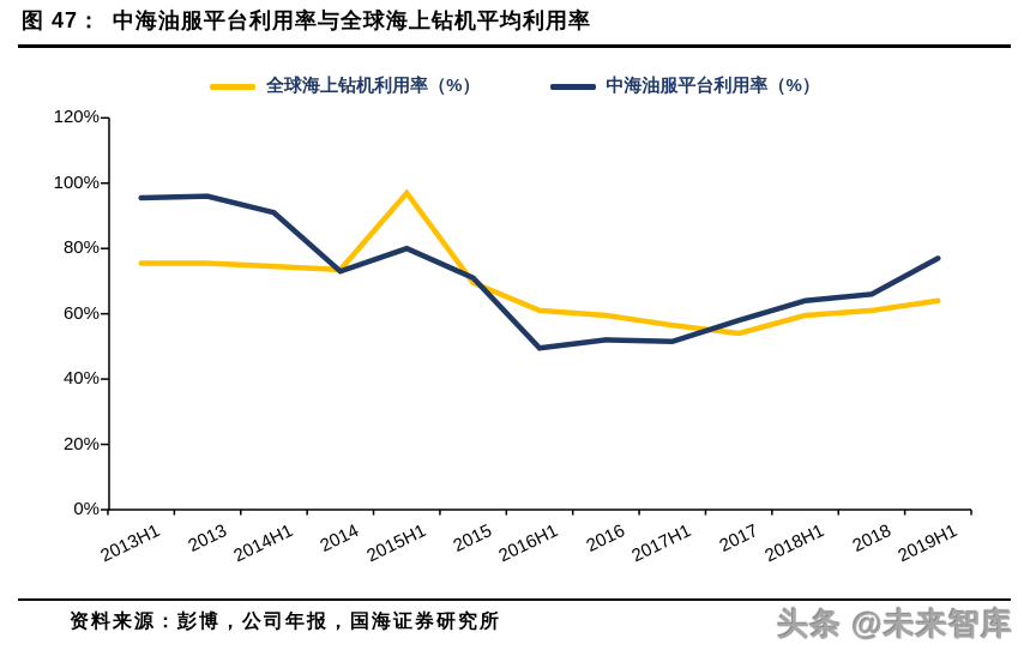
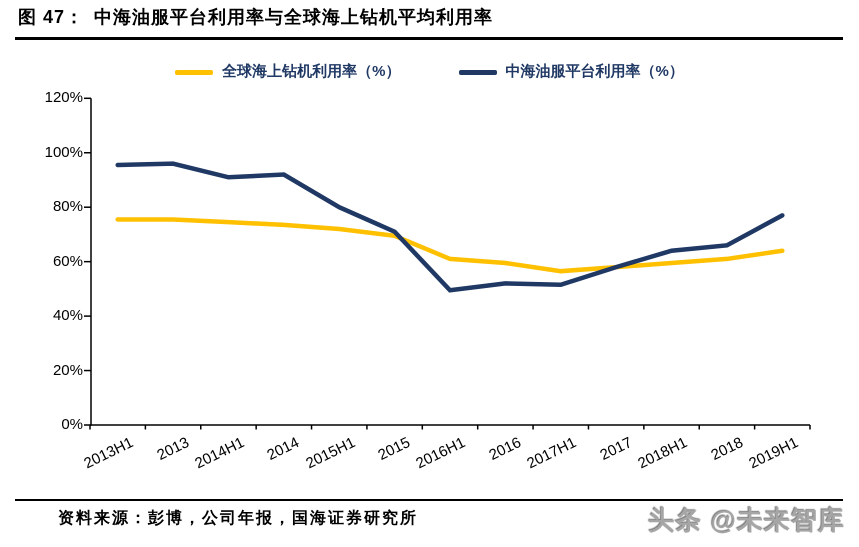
中海油服平台利用率（%）/2014: 73% -> 92%
全球海上钻机利用率（%）/2015H1: 97% -> 72%
全球海上钻机利用率（%）/2017: 54% -> 58%
